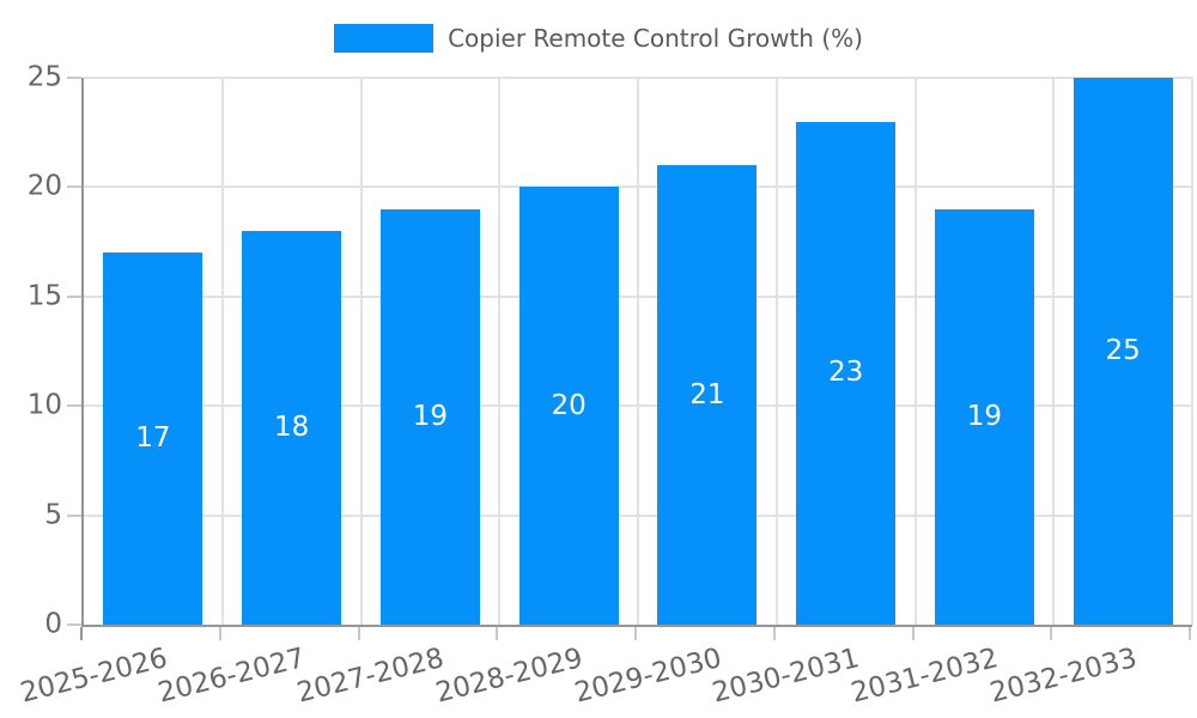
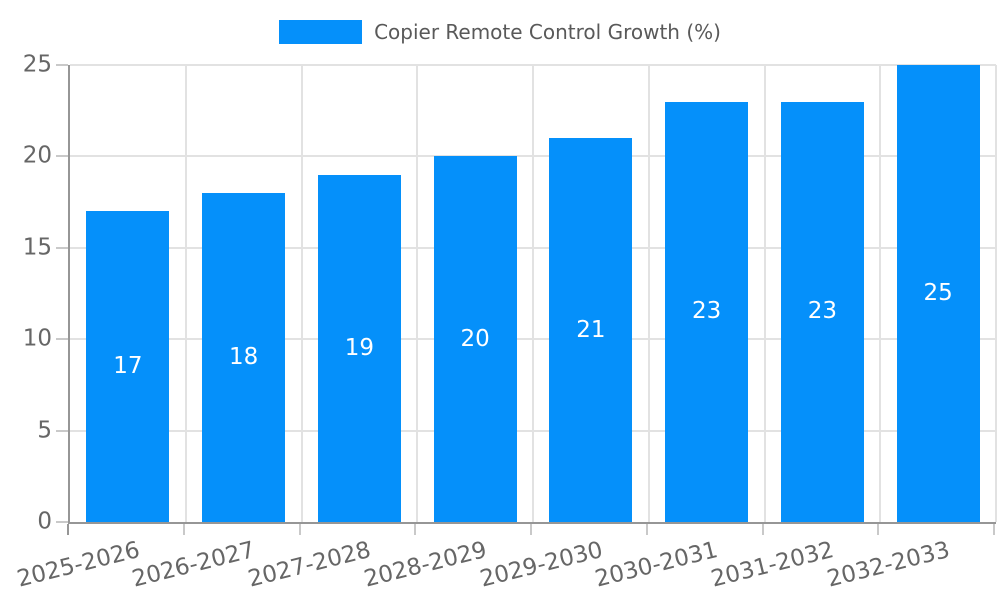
2031-2032: 19 -> 23
